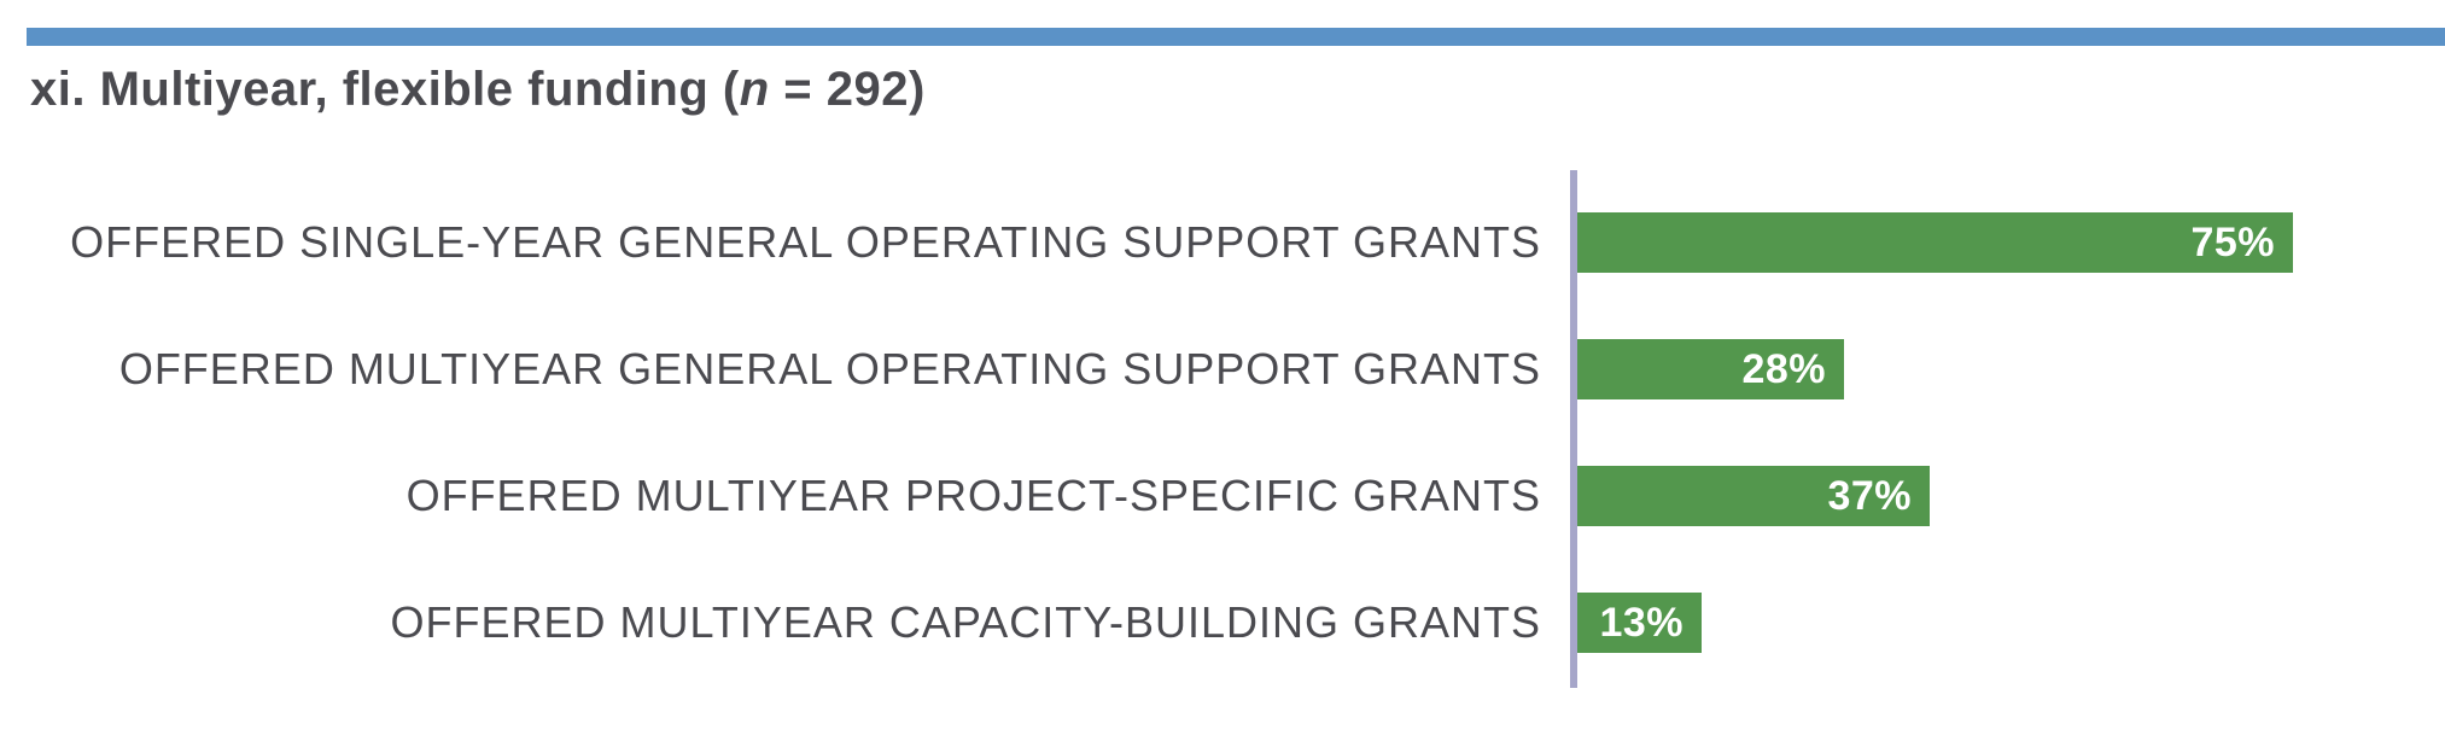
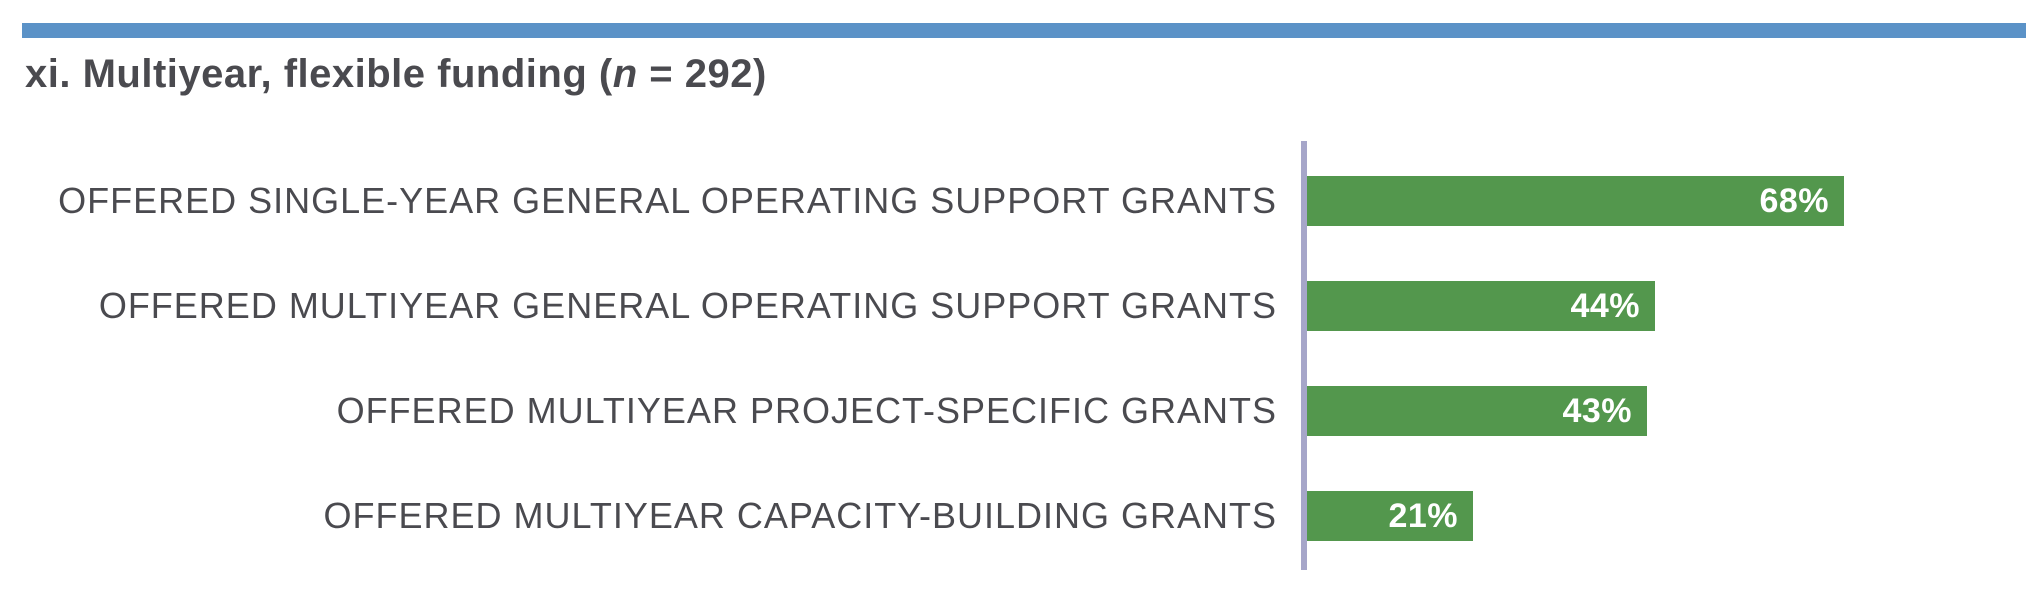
OFFERED SINGLE-YEAR GENERAL OPERATING SUPPORT GRANTS: 75% -> 68%
OFFERED MULTIYEAR GENERAL OPERATING SUPPORT GRANTS: 28% -> 44%
OFFERED MULTIYEAR PROJECT-SPECIFIC GRANTS: 37% -> 43%
OFFERED MULTIYEAR CAPACITY-BUILDING GRANTS: 13% -> 21%
